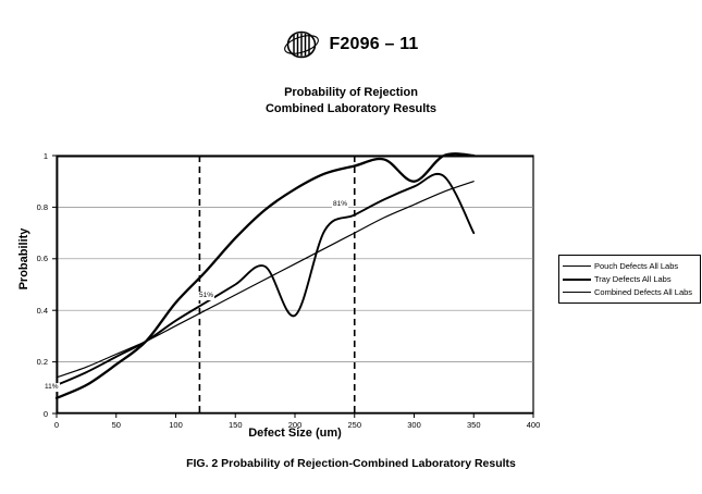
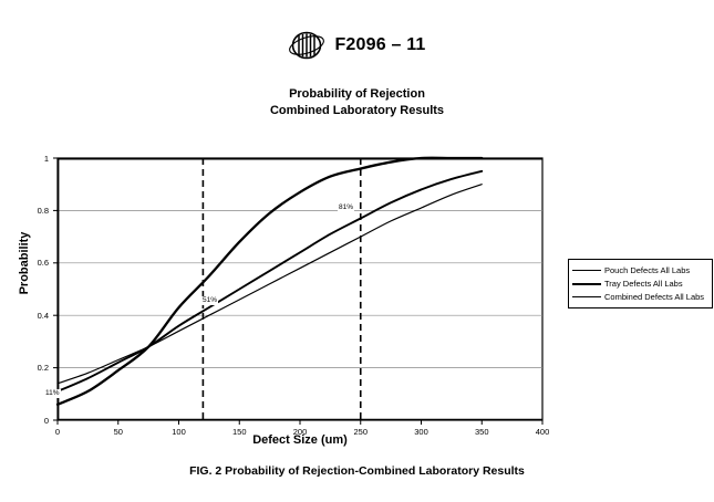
Tray Defects All Labs/200: 0.38 -> 0.64
Pouch Defects All Labs/300: 0.90 -> 1.00
Tray Defects All Labs/350: 0.70 -> 0.95
